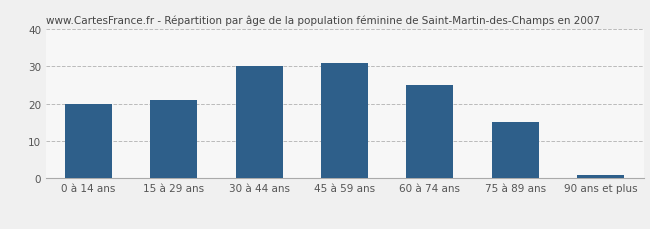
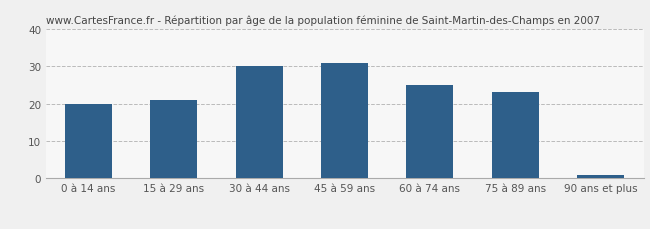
75 à 89 ans: 15 -> 23
